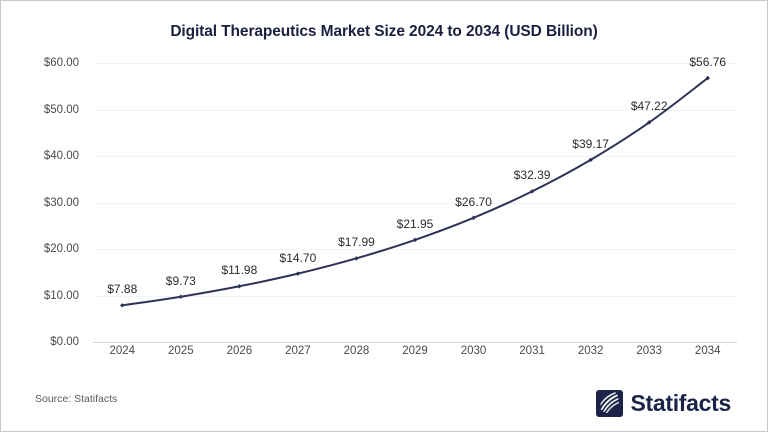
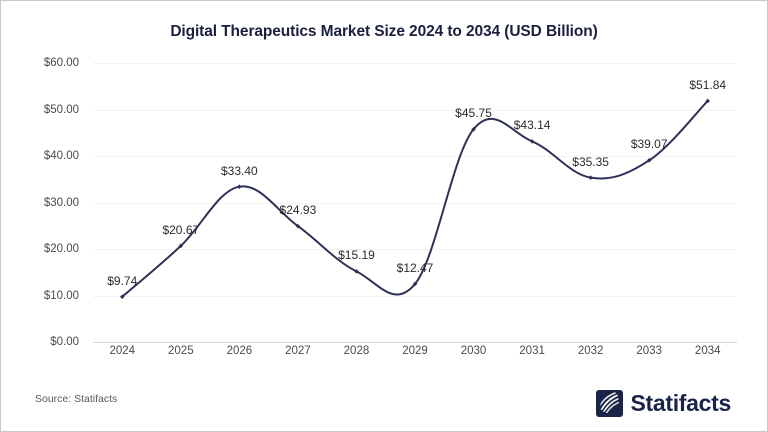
2024: $7.88 -> $9.74
2025: $9.73 -> $20.67
2026: $11.98 -> $33.40
2027: $14.70 -> $24.93
2028: $17.99 -> $15.19
2029: $21.95 -> $12.47
2030: $26.70 -> $45.75
2031: $32.39 -> $43.14
2032: $39.17 -> $35.35
2033: $47.22 -> $39.07
2034: $56.76 -> $51.84
